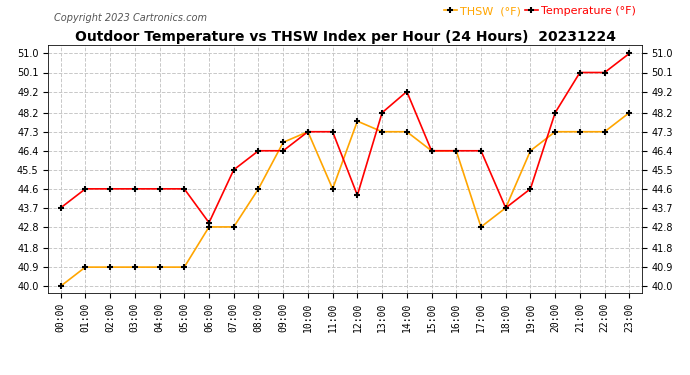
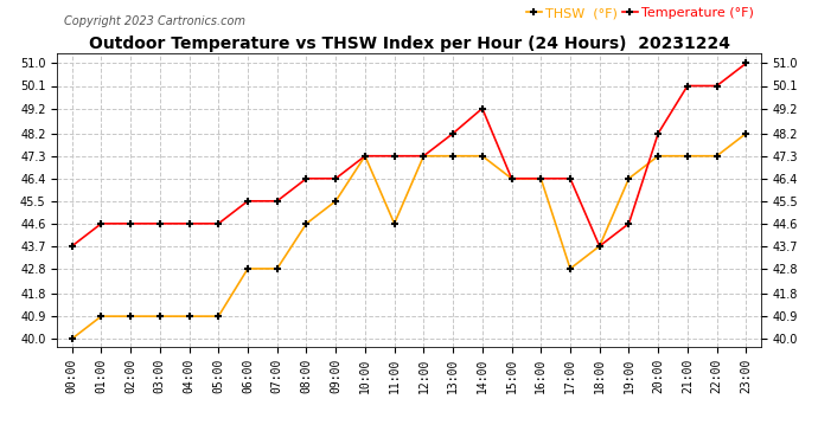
Temperature (°F)/06:00: 43.0 -> 45.5
THSW (°F)/09:00: 46.8 -> 45.5
Temperature (°F)/12:00: 44.3 -> 47.3
THSW (°F)/12:00: 47.8 -> 47.3
